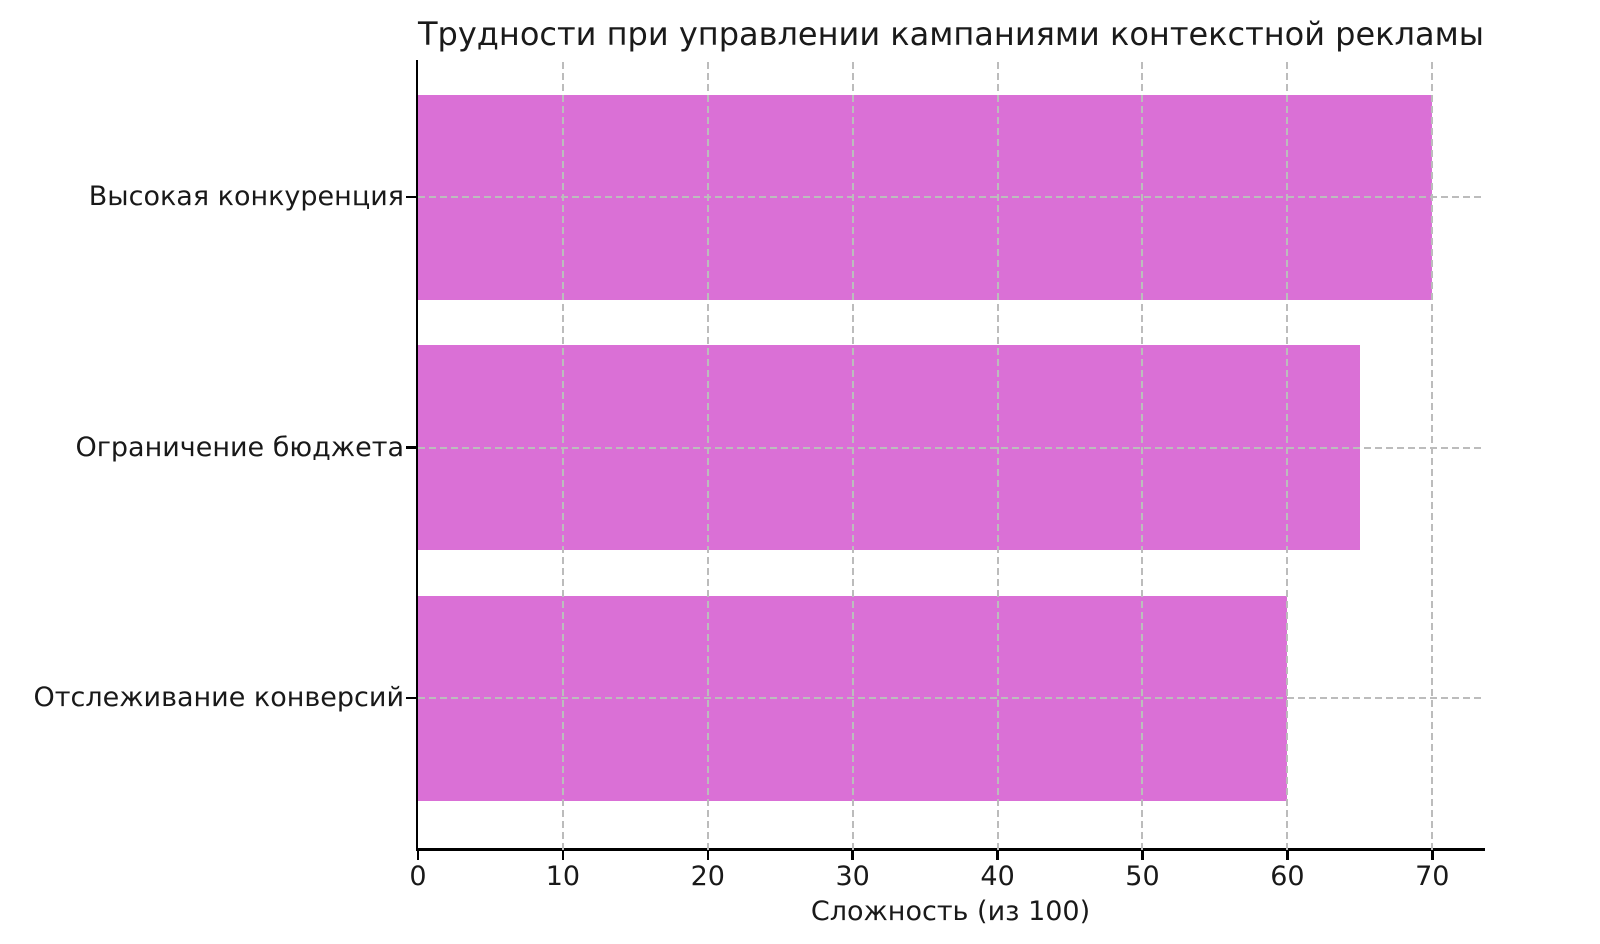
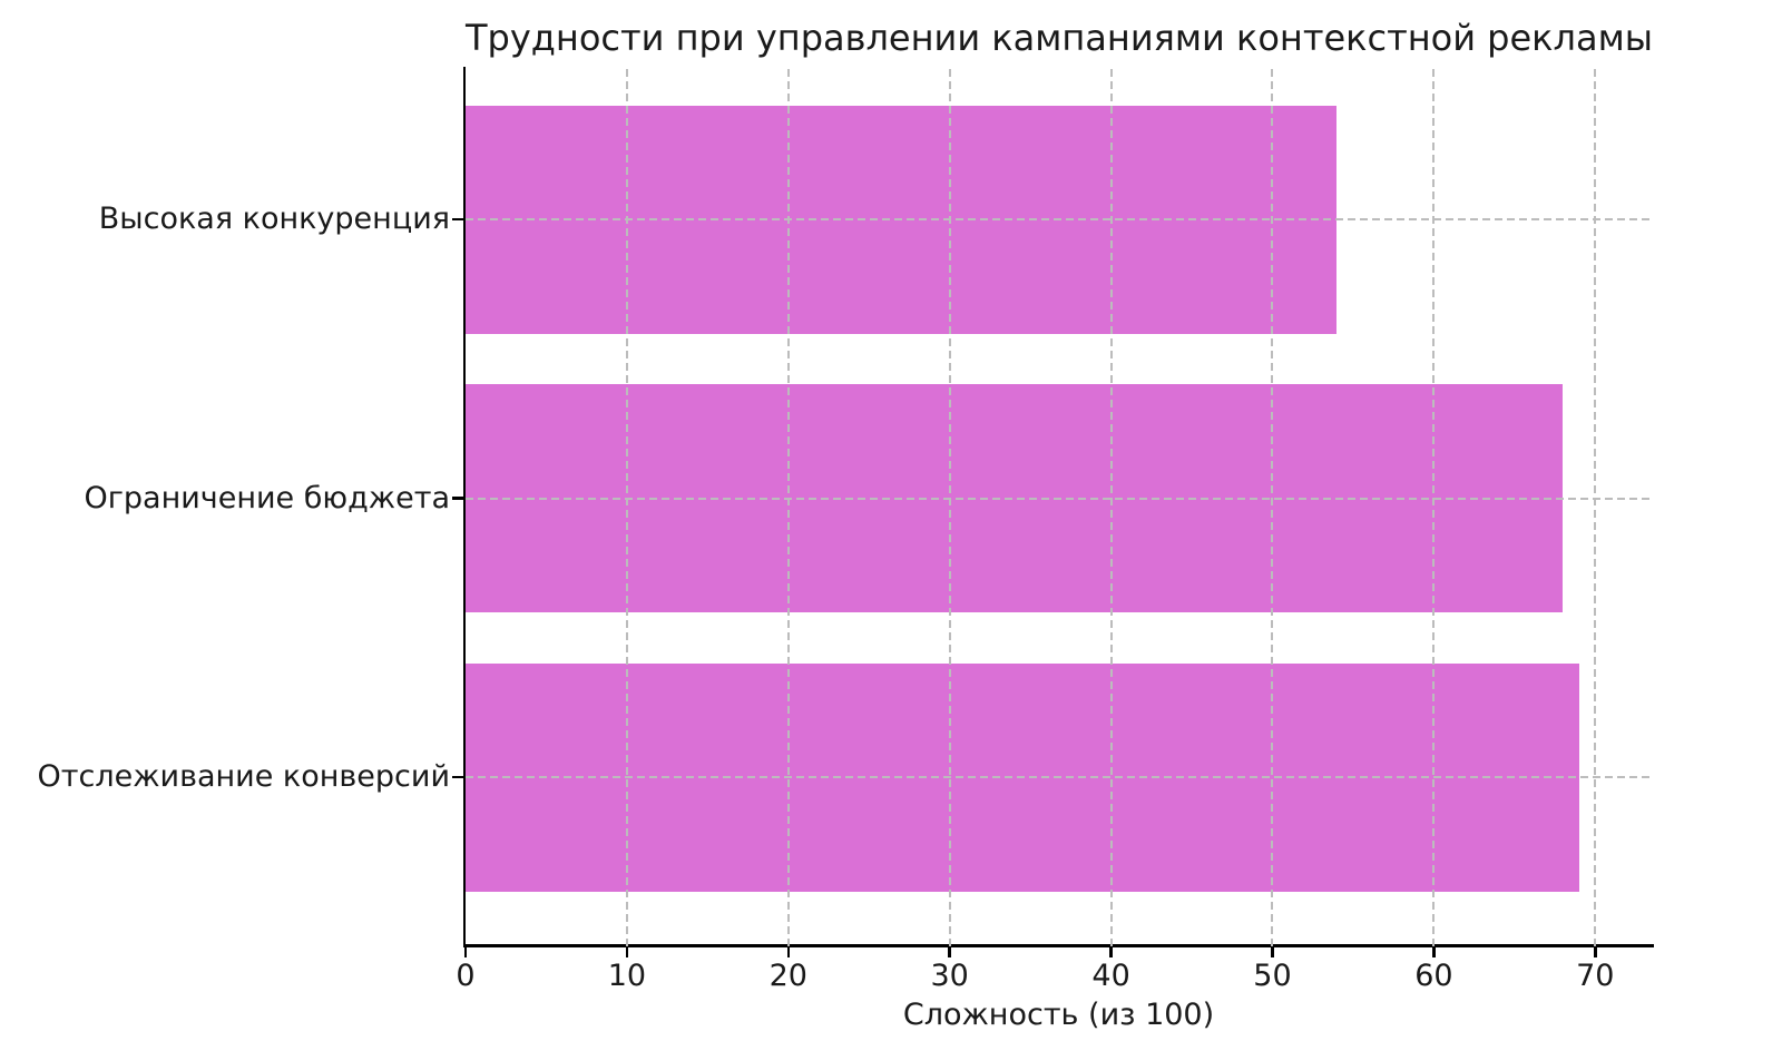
Высокая конкуренция: 70 -> 54
Ограничение бюджета: 65 -> 68
Отслеживание конверсий: 60 -> 69
